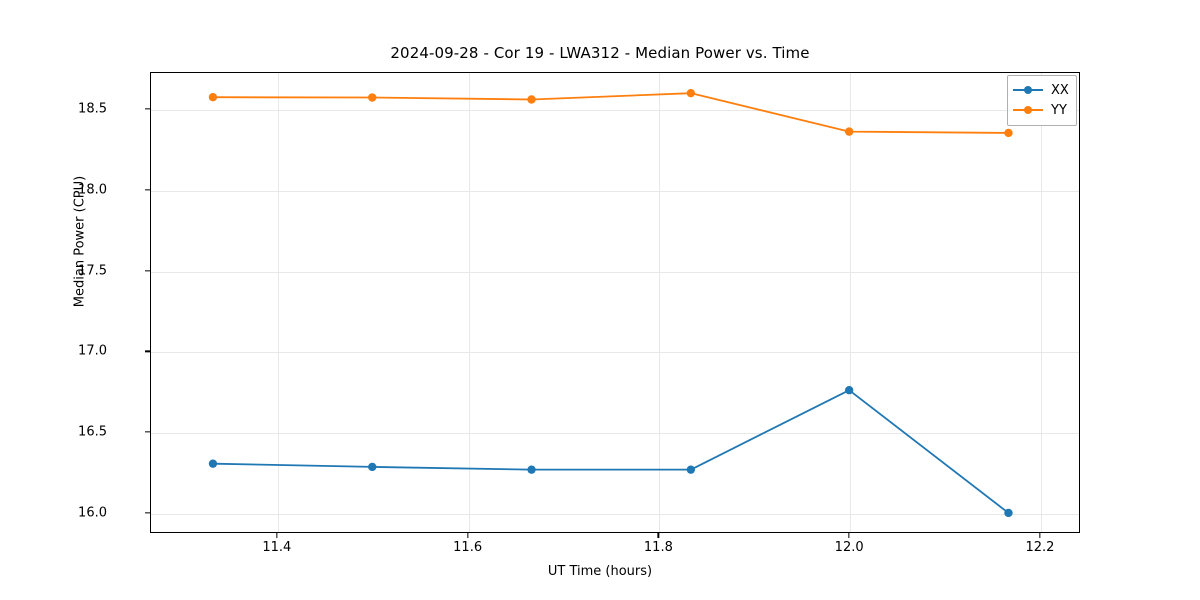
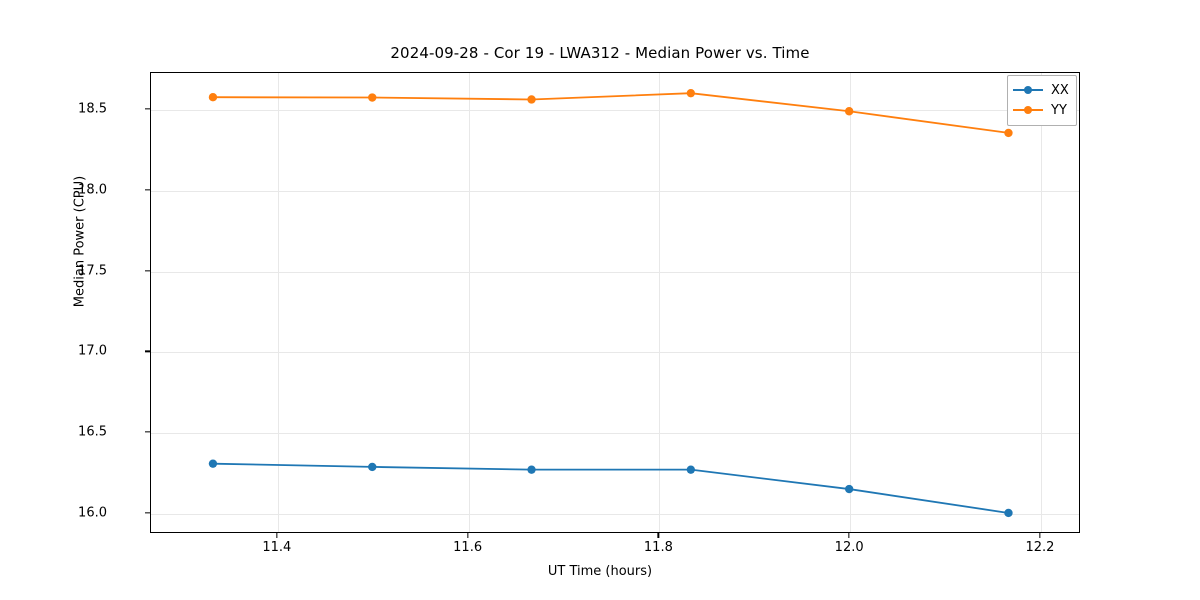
XX/12.0: 16.76 -> 16.15
YY/12.0: 18.36 -> 18.49
